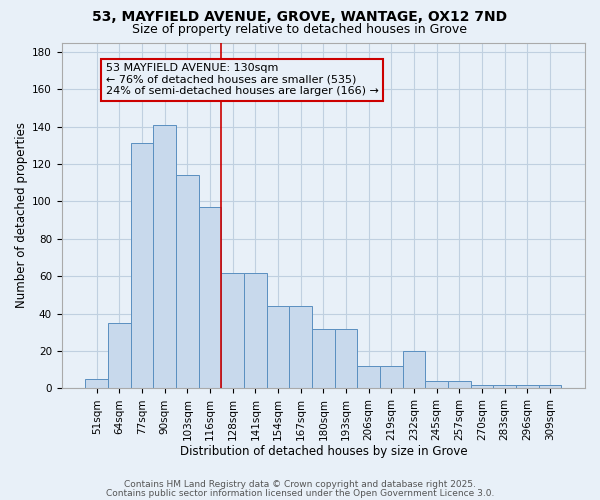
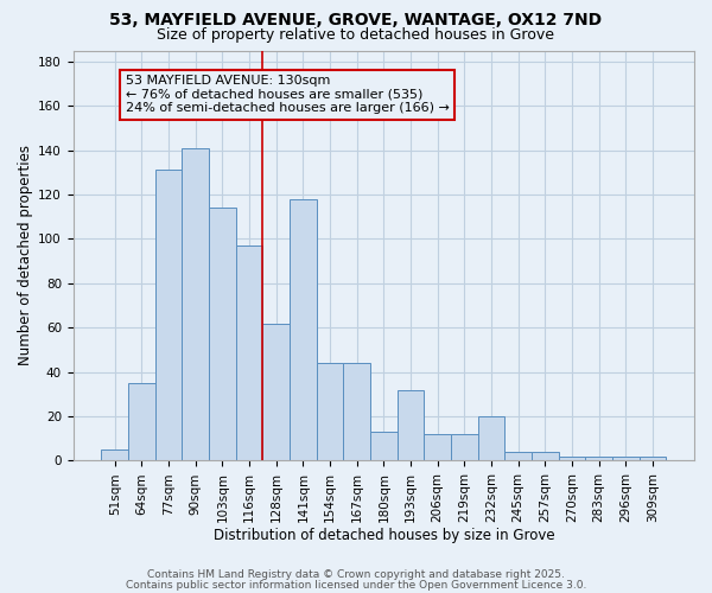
141sqm: 62 -> 118
180sqm: 32 -> 13
